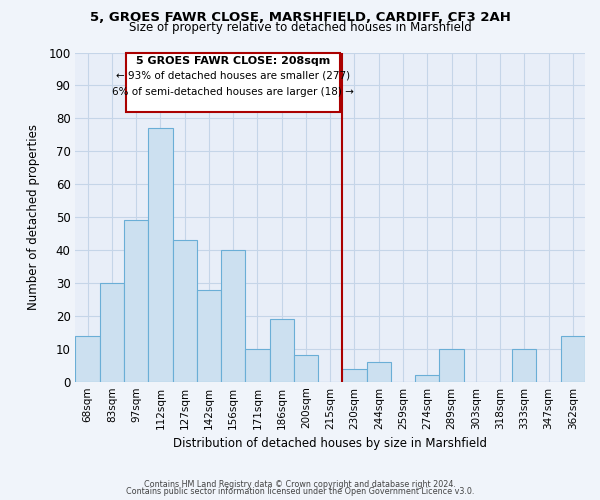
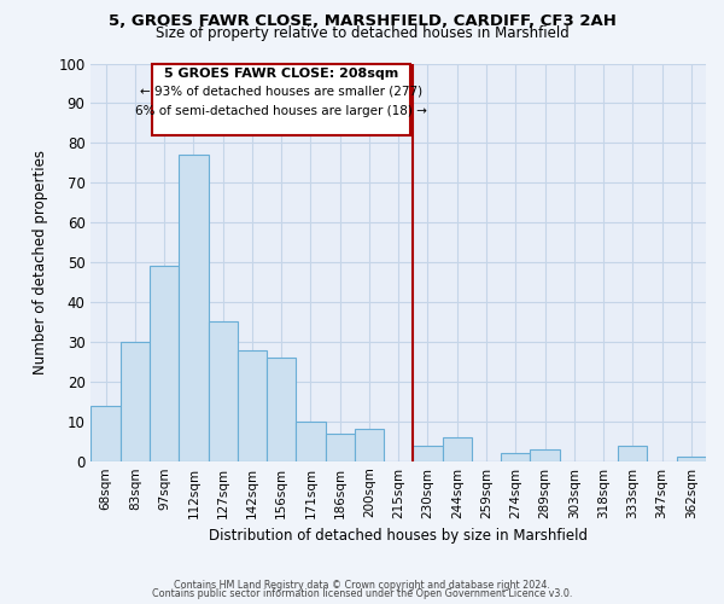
127sqm: 43 -> 35
156sqm: 40 -> 26
186sqm: 19 -> 7
289sqm: 10 -> 3
333sqm: 10 -> 4
362sqm: 14 -> 1
